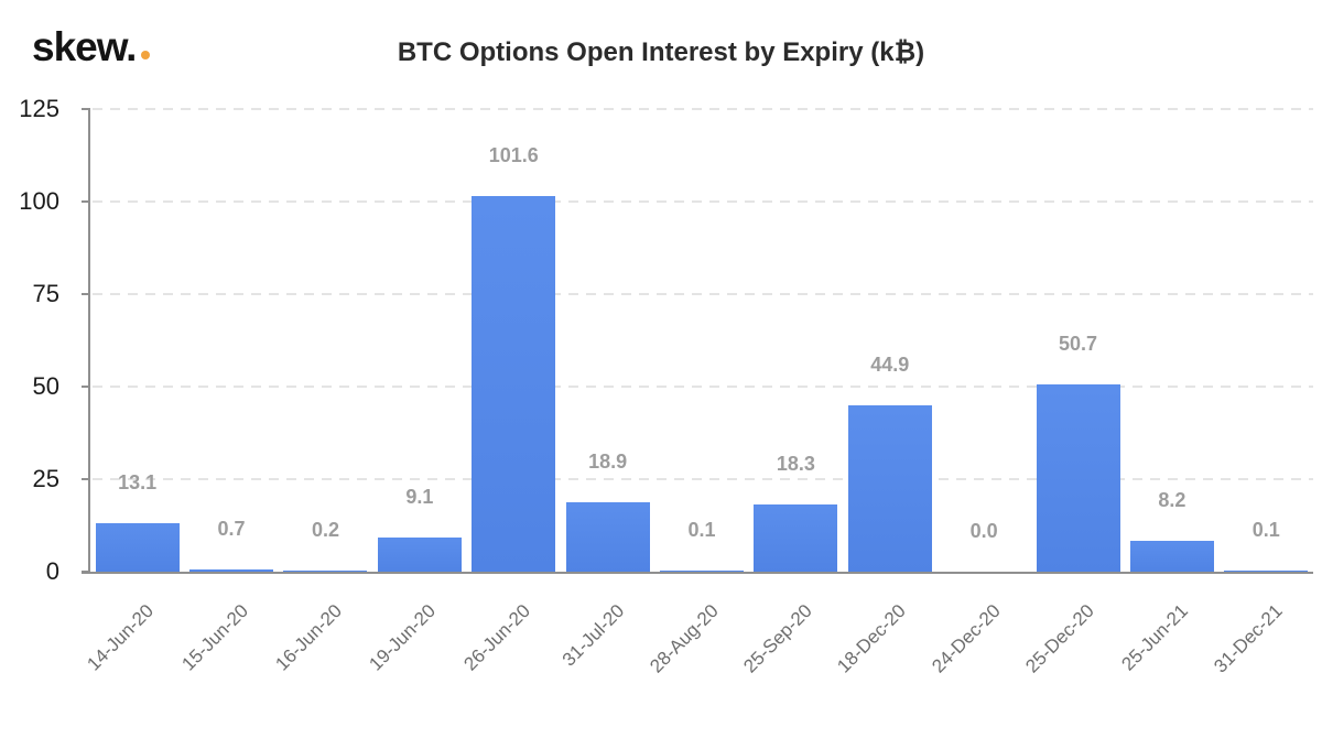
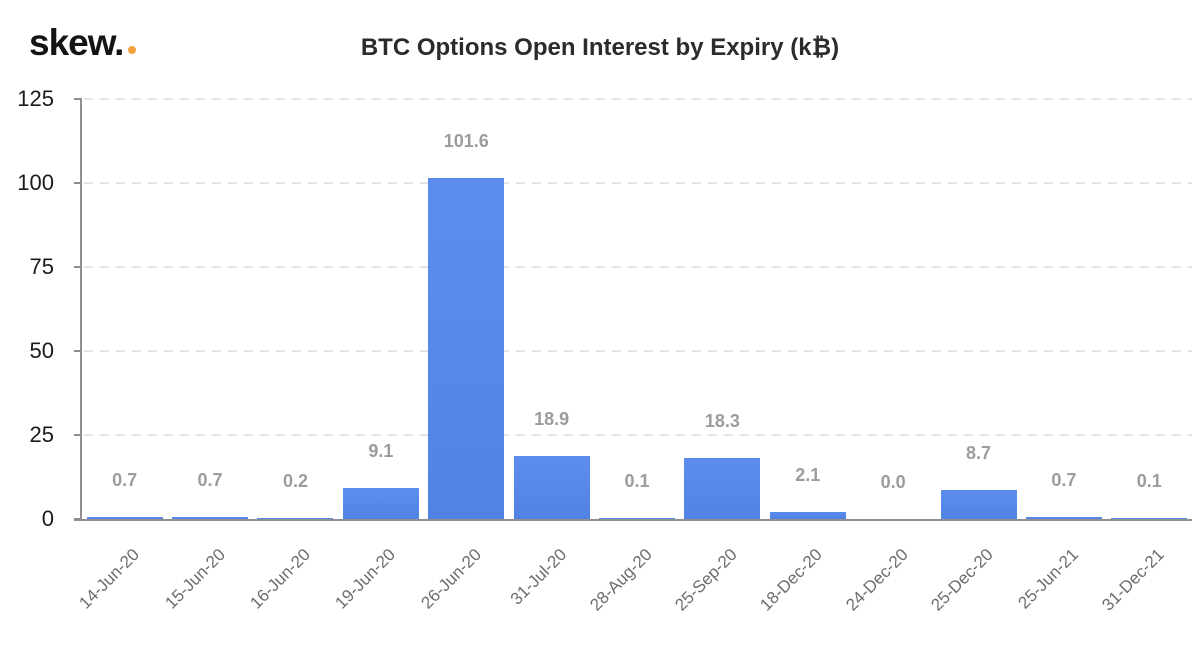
14-Jun-20: 13.1 -> 0.7
18-Dec-20: 44.9 -> 2.1
25-Dec-20: 50.7 -> 8.7
25-Jun-21: 8.2 -> 0.7
